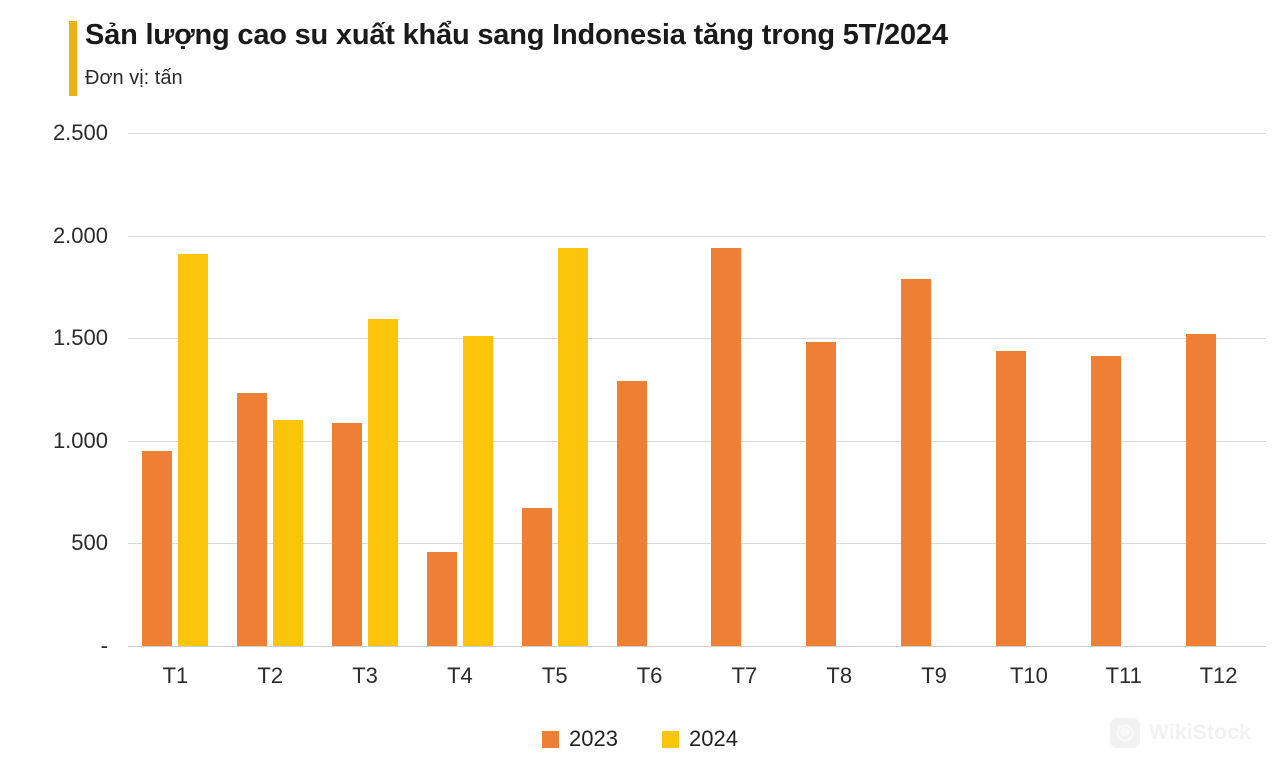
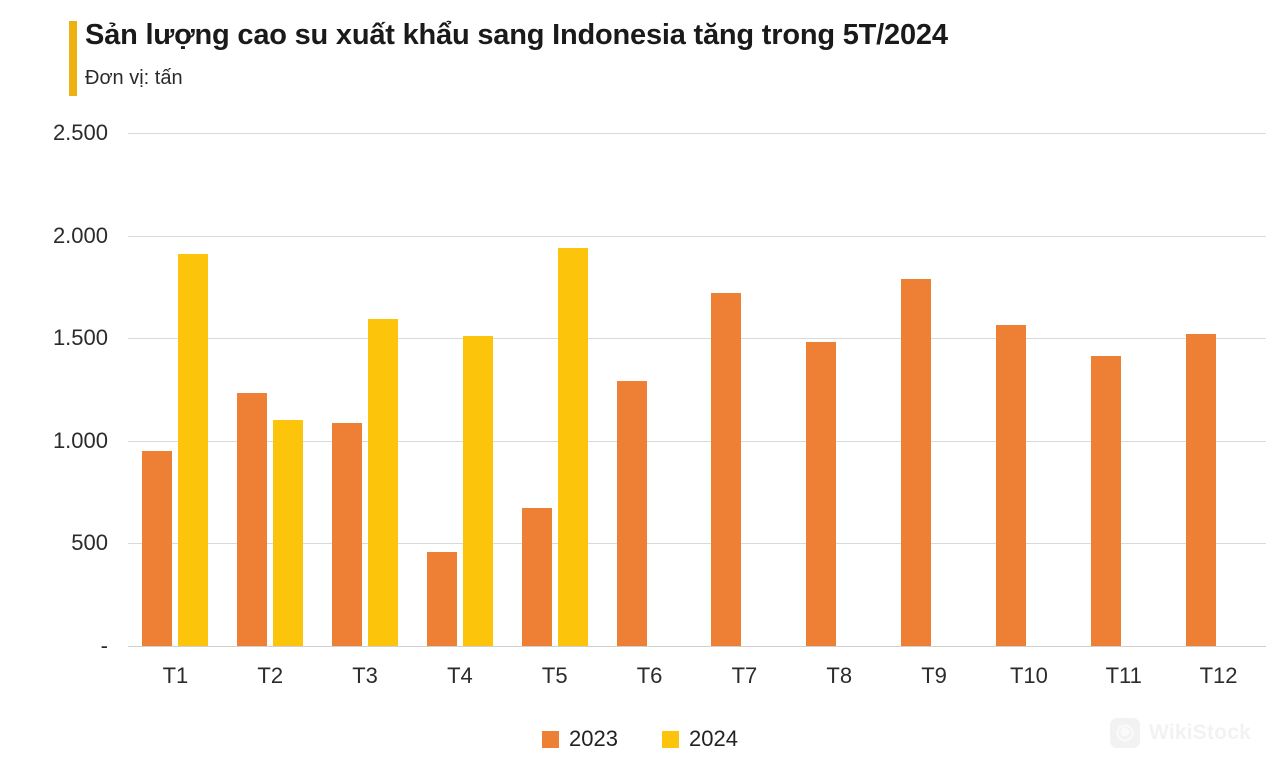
2023/T7: 1940 -> 1720
2023/T10: 1440 -> 1560
